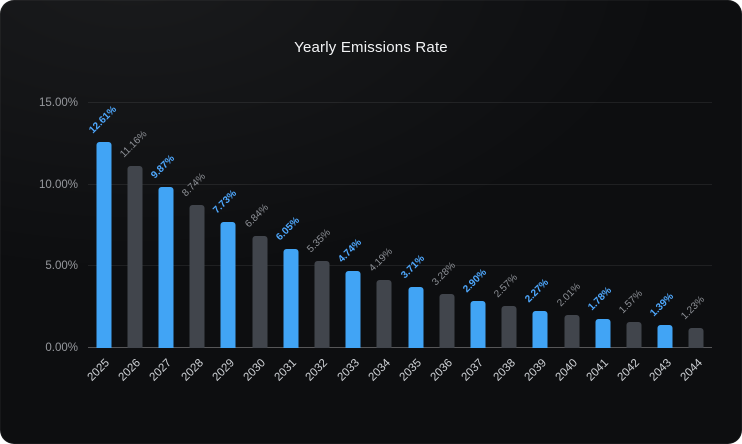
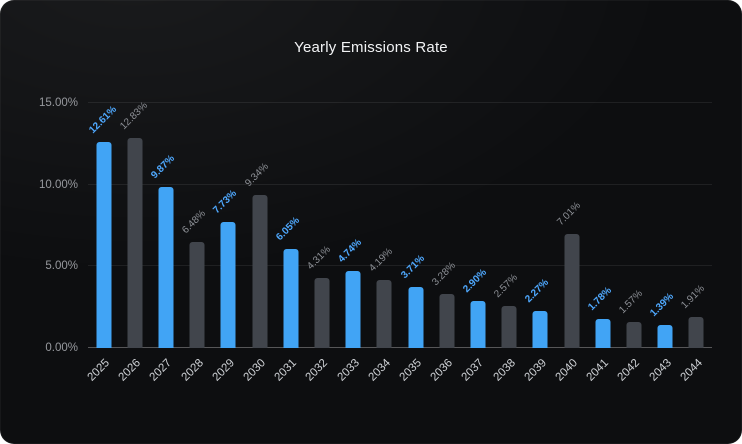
2026: 11.16% -> 12.83%
2028: 8.74% -> 6.48%
2030: 6.84% -> 9.34%
2032: 5.35% -> 4.31%
2040: 2.01% -> 7.01%
2044: 1.23% -> 1.91%
